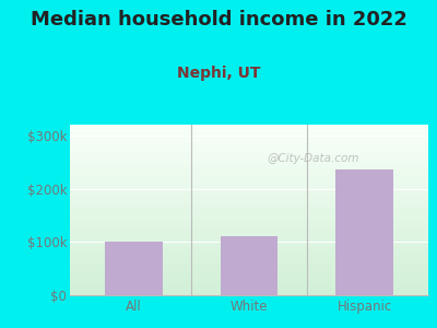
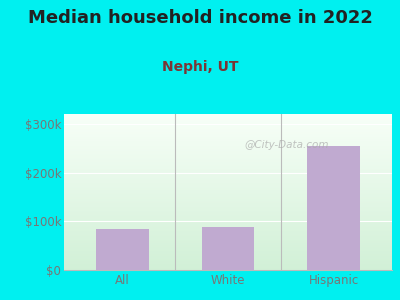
All: $100k -> $85k
White: $110k -> $88k
Hispanic: $235k -> $255k
